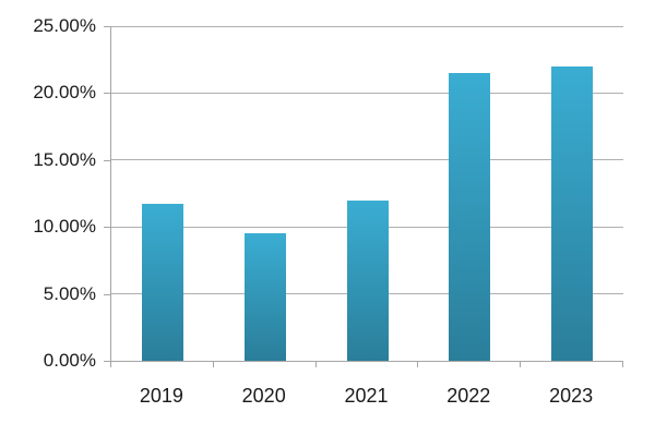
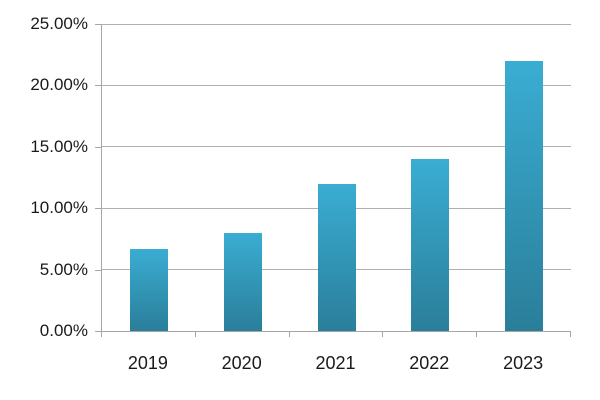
2019: 11.7% -> 6.7%
2020: 9.5% -> 8.0%
2022: 21.5% -> 14.0%
